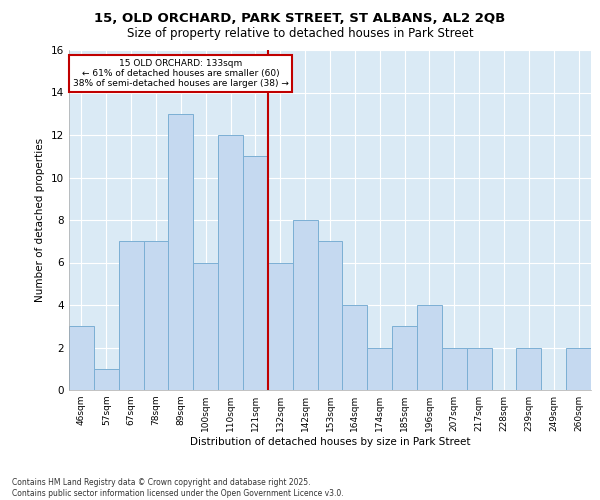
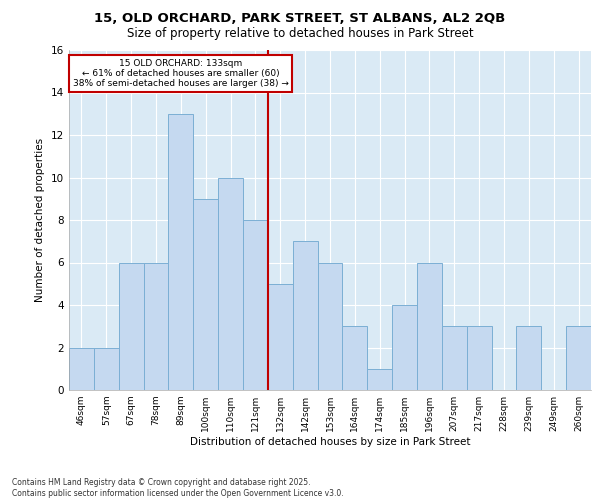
46sqm: 3 -> 2
57sqm: 1 -> 2
67sqm: 7 -> 6
78sqm: 7 -> 6
100sqm: 6 -> 9
110sqm: 12 -> 10
121sqm: 11 -> 8
132sqm: 6 -> 5
142sqm: 8 -> 7
153sqm: 7 -> 6
164sqm: 4 -> 3
174sqm: 2 -> 1
185sqm: 3 -> 4
196sqm: 4 -> 6
207sqm: 2 -> 3
217sqm: 2 -> 3
239sqm: 2 -> 3
260sqm: 2 -> 3
